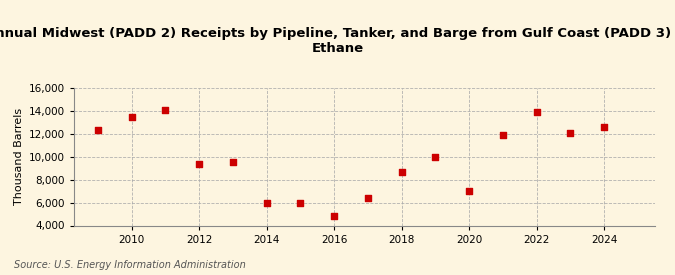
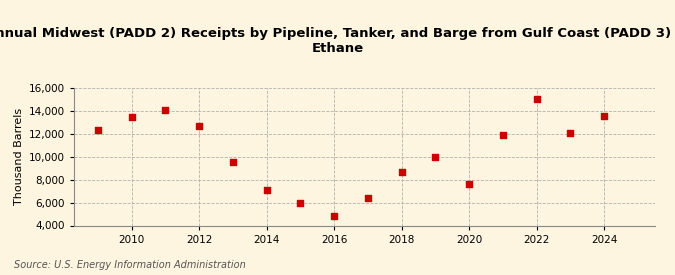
2012: 9,400 -> 12,700
2014: 6,000 -> 7,100
2020: 7,000 -> 7,600
2022: 13,900 -> 15,000
2024: 12,600 -> 13,600
